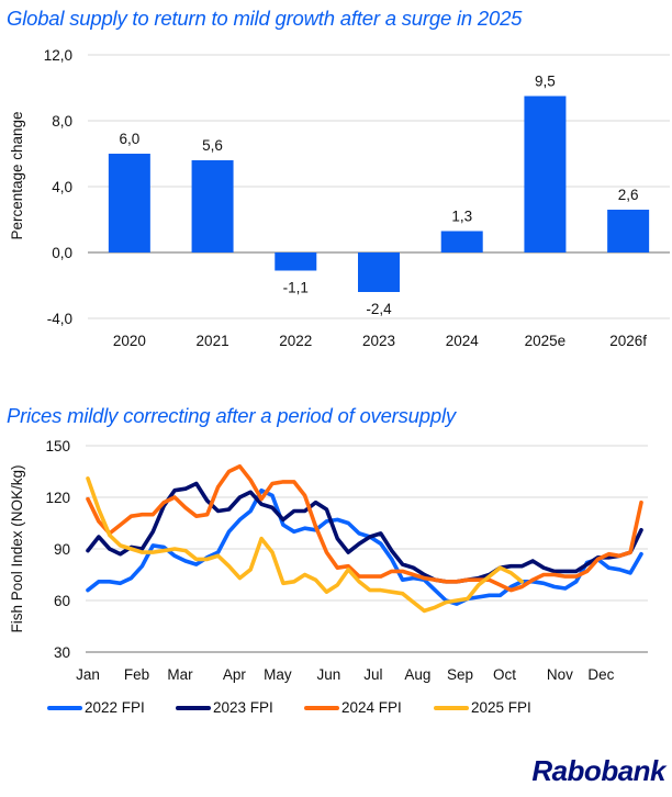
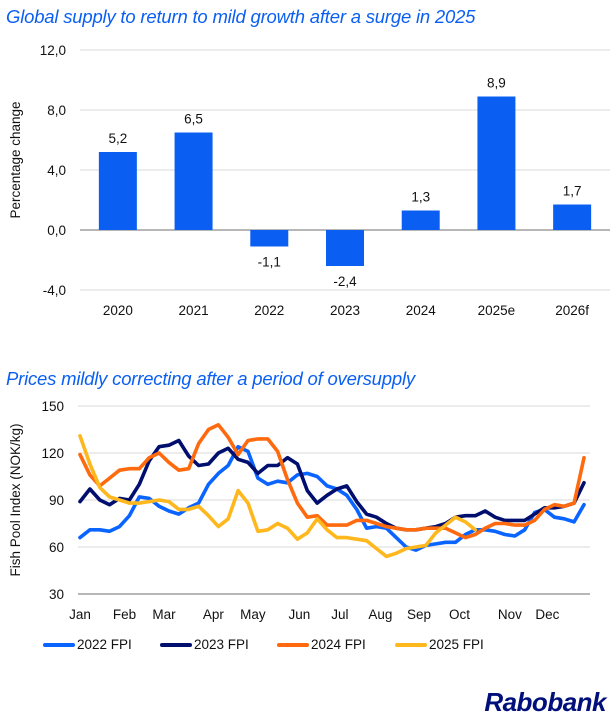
Global supply to return to mild growth after a surge in 2025/2020: 6,0 -> 5,2
Global supply to return to mild growth after a surge in 2025/2021: 5,6 -> 6,5
Global supply to return to mild growth after a surge in 2025/2025e: 9,5 -> 8,9
Global supply to return to mild growth after a surge in 2025/2026f: 2,6 -> 1,7
